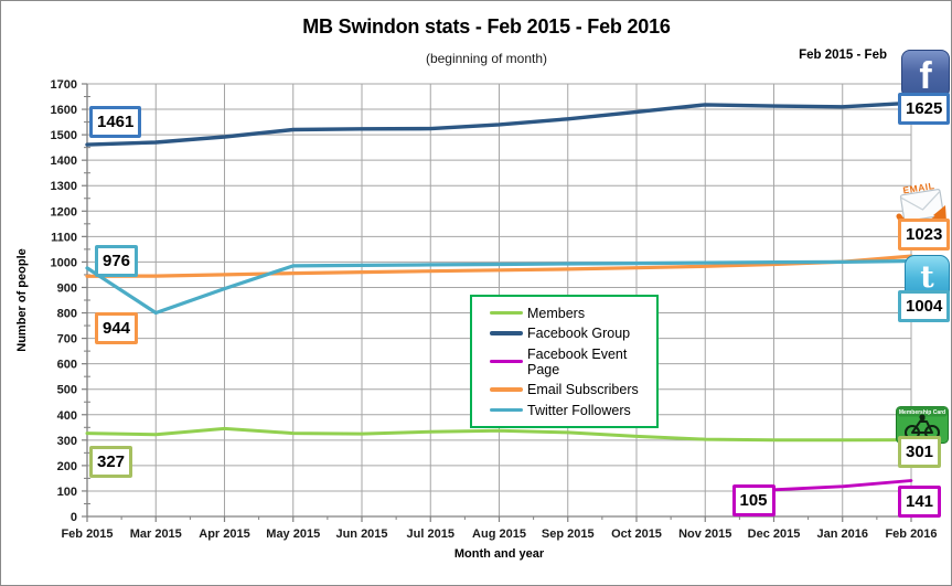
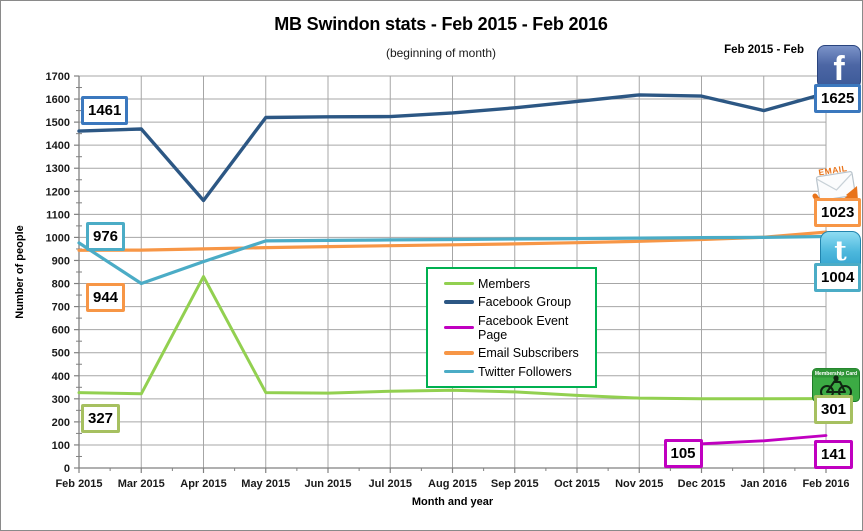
Members/Apr 2015: 340 -> 830
Facebook Group/Apr 2015: 1490 -> 1160
Facebook Group/Jan 2016: 1610 -> 1550
